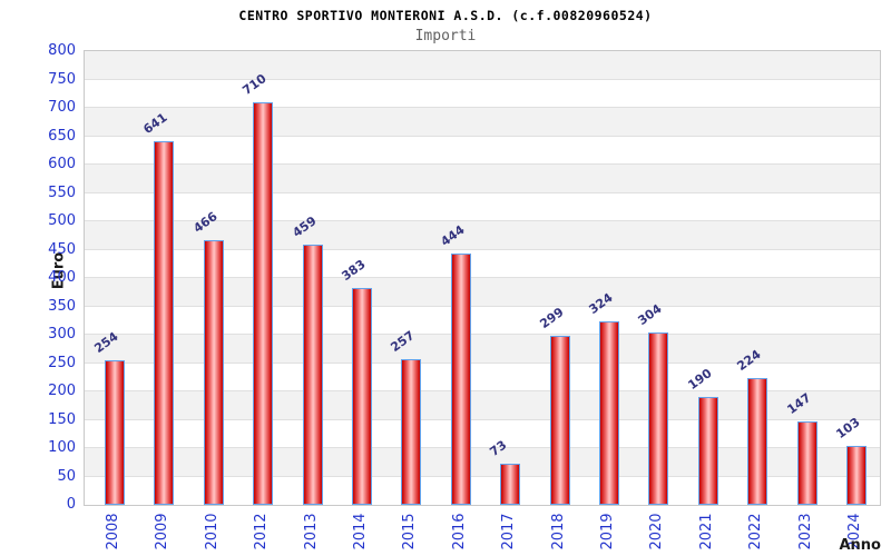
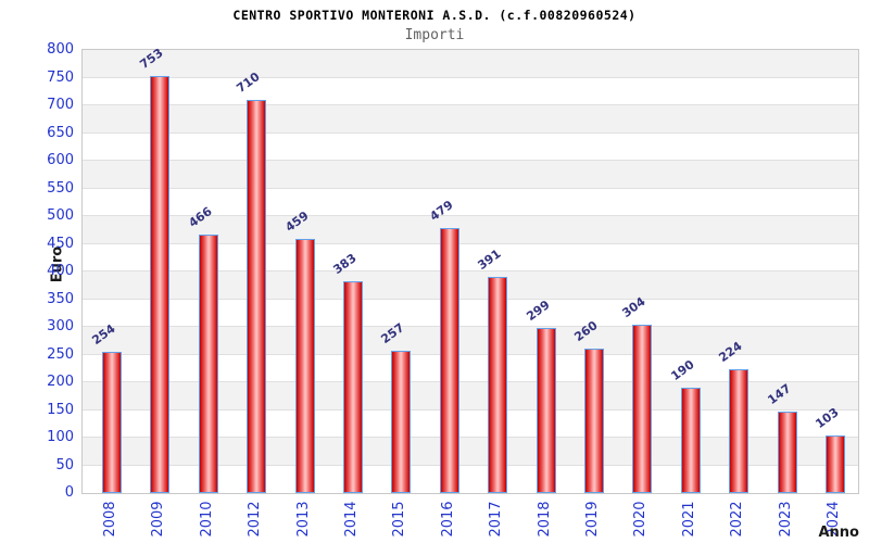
2009: 641 -> 753
2016: 444 -> 479
2017: 73 -> 391
2019: 324 -> 260
